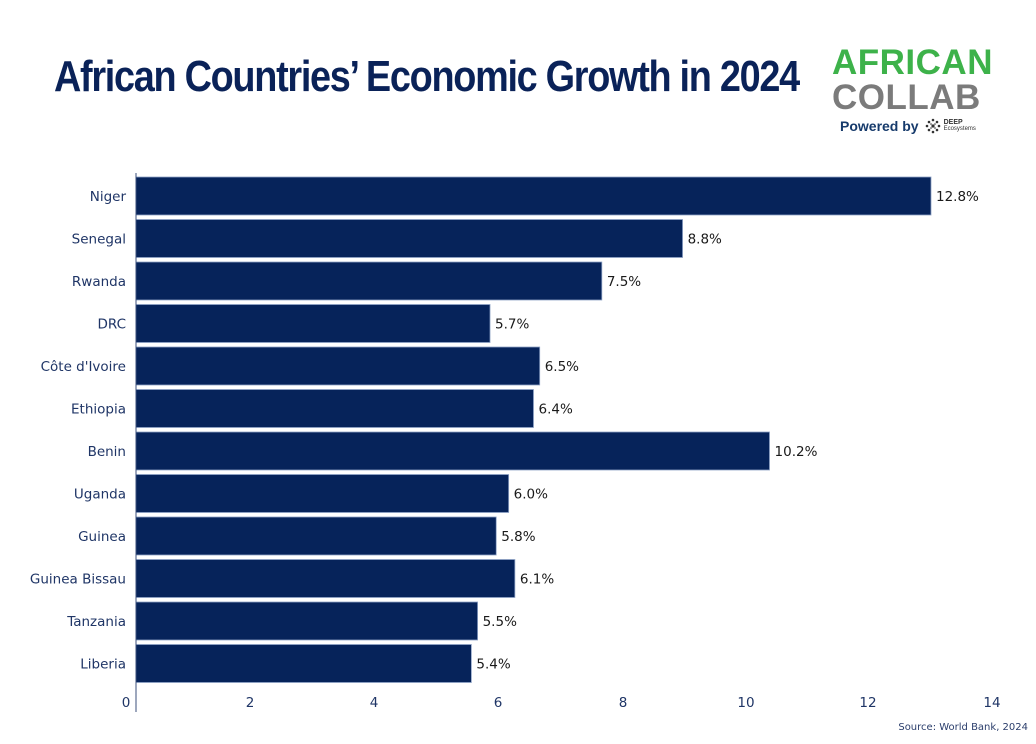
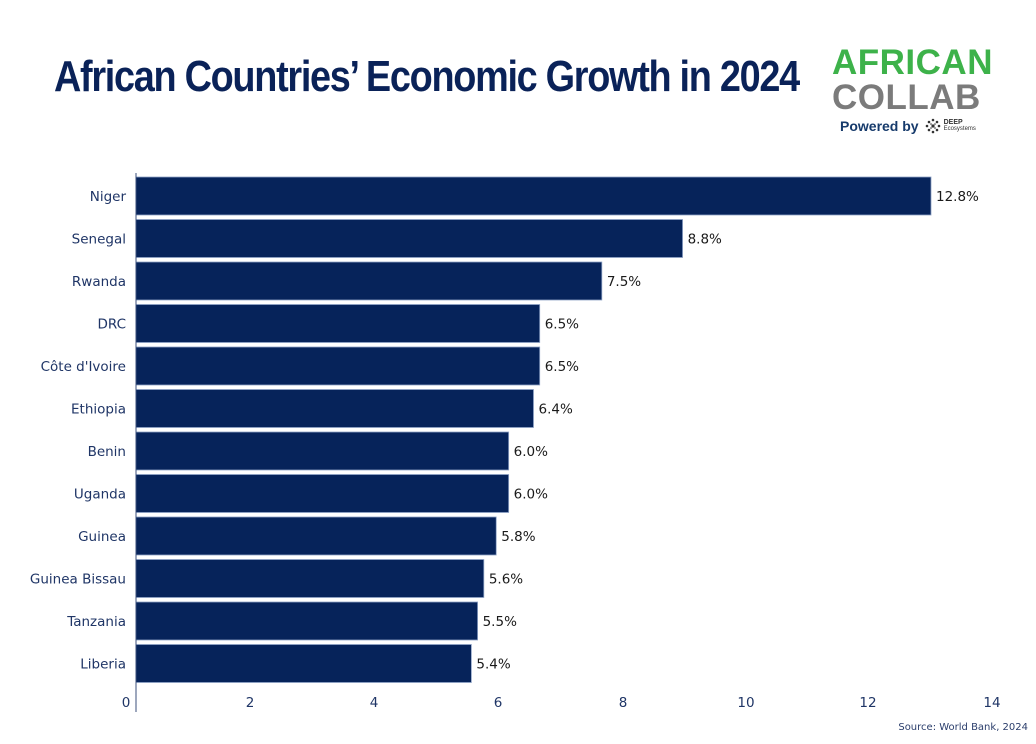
DRC: 5.7% -> 6.5%
Benin: 10.2% -> 6.0%
Guinea Bissau: 6.1% -> 5.6%
